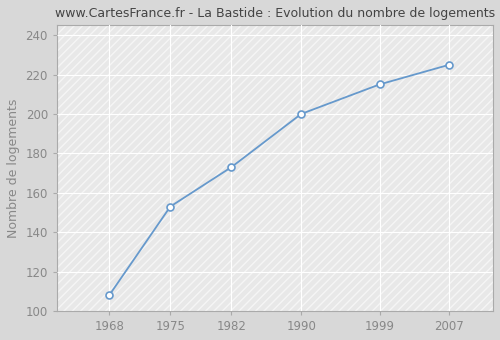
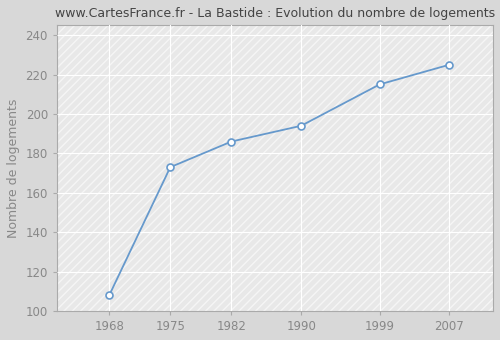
1975: 153 -> 173
1982: 173 -> 186
1990: 200 -> 194
